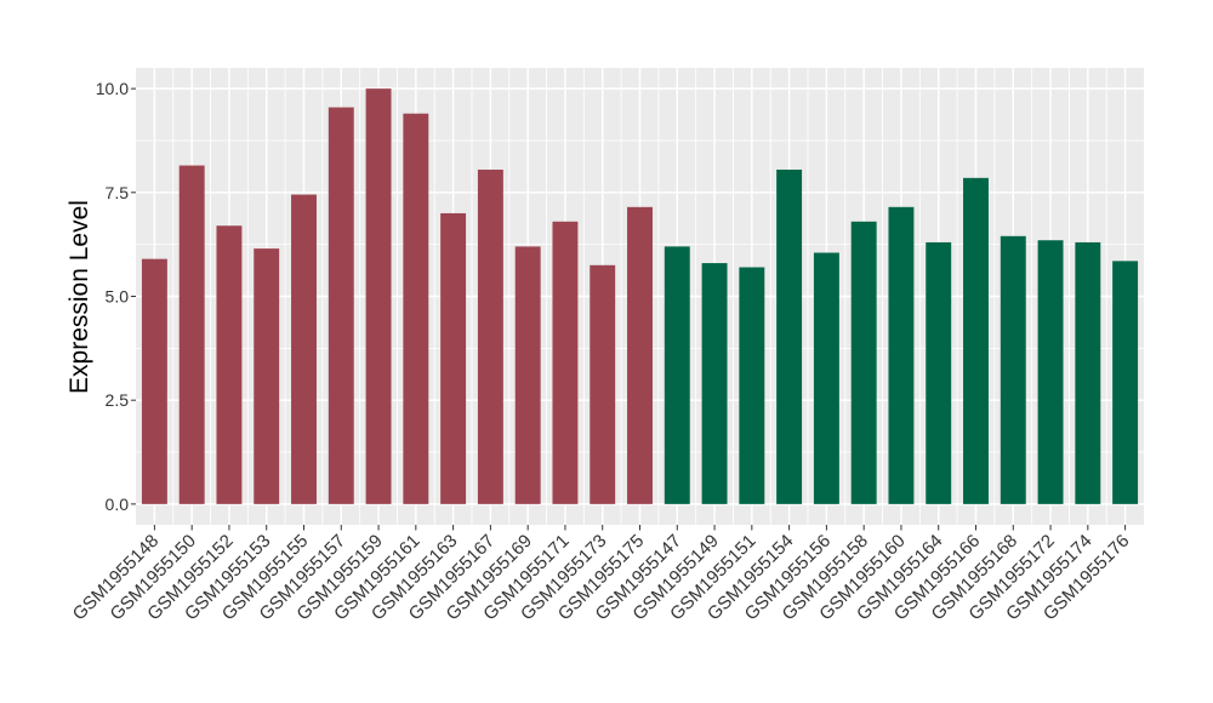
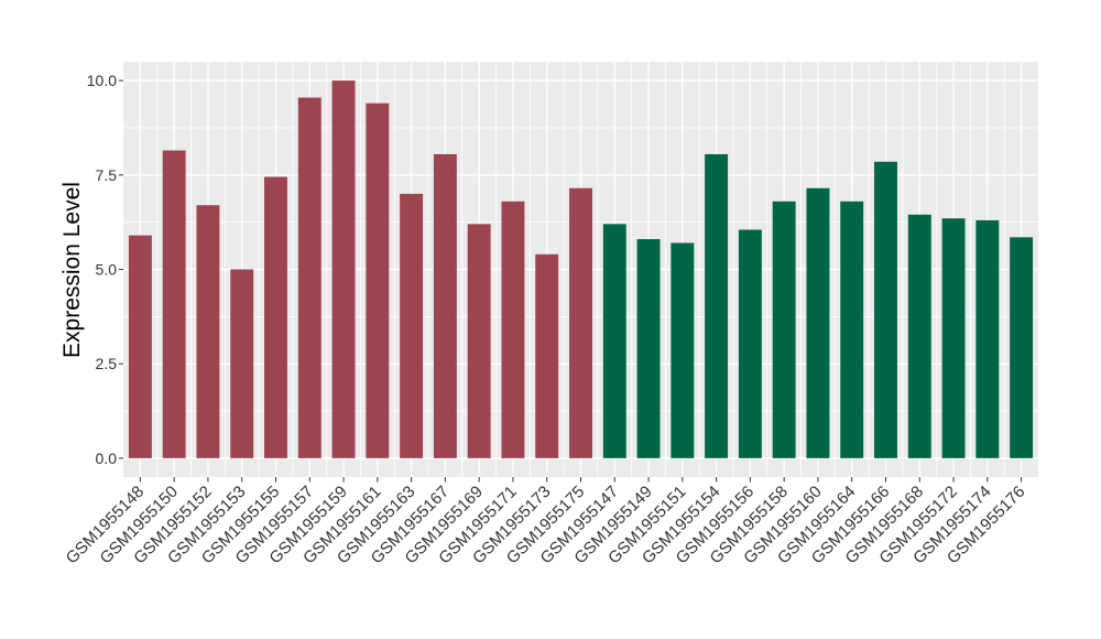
GSM1955153: 6.2 -> 5.0
GSM1955173: 5.8 -> 5.4
GSM1955164: 6.3 -> 6.8
